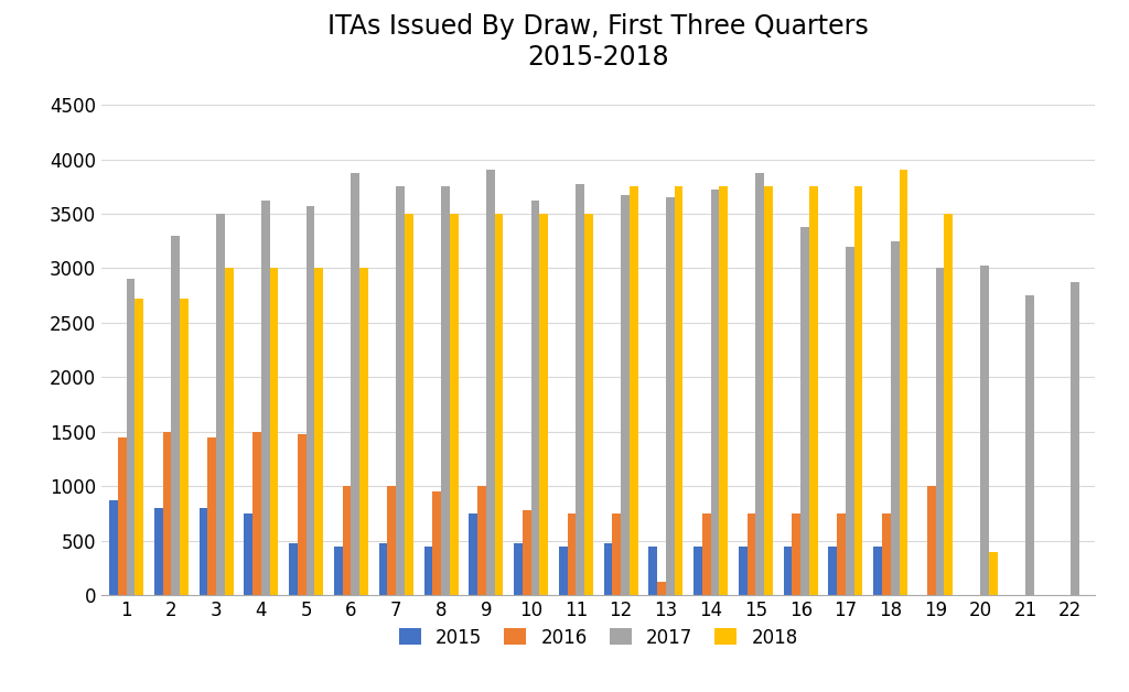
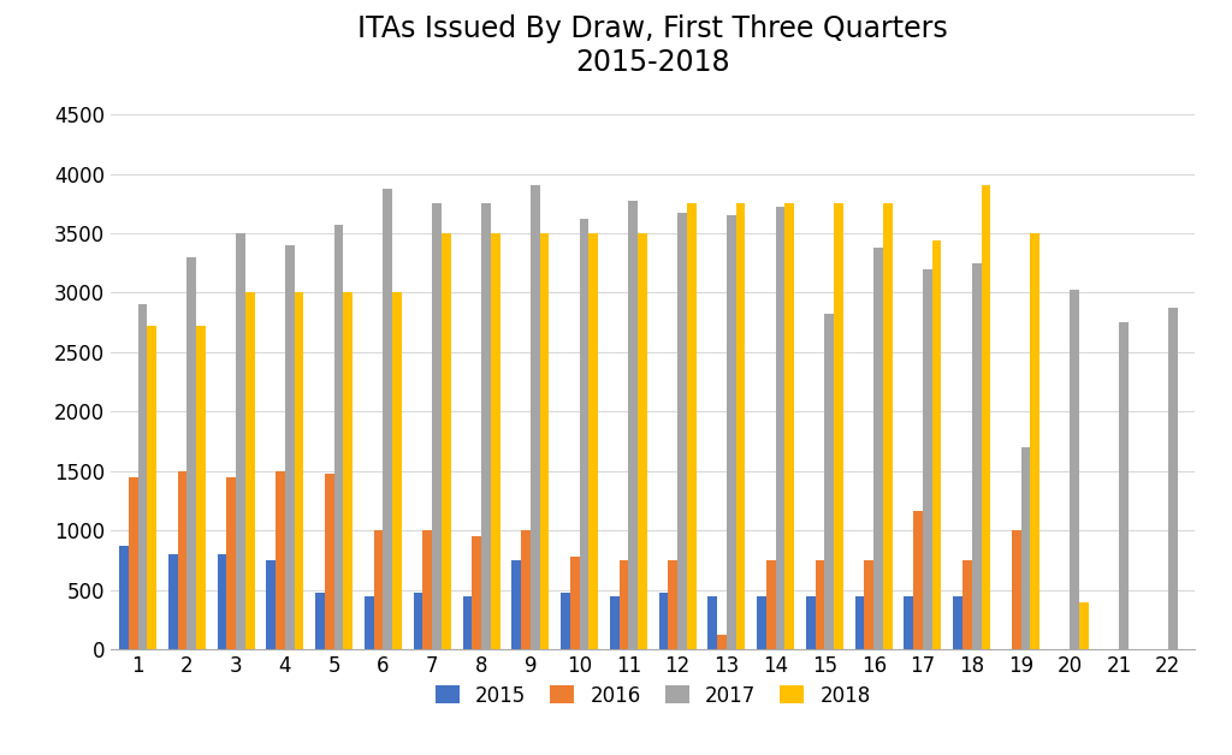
2017/4: 3620 -> 3400
2017/15: 3880 -> 2820
2016/17: 750 -> 1160
2018/17: 3750 -> 3440
2017/19: 3000 -> 1700
